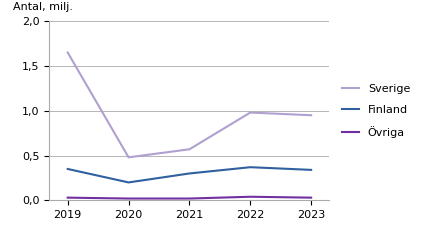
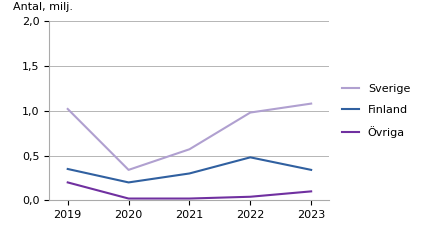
Sverige/2019: 1,65 -> 1,02
Övriga/2019: 0,03 -> 0,20
Sverige/2020: 0,48 -> 0,34
Finland/2022: 0,37 -> 0,48
Sverige/2023: 0,95 -> 1,08
Övriga/2023: 0,03 -> 0,10
